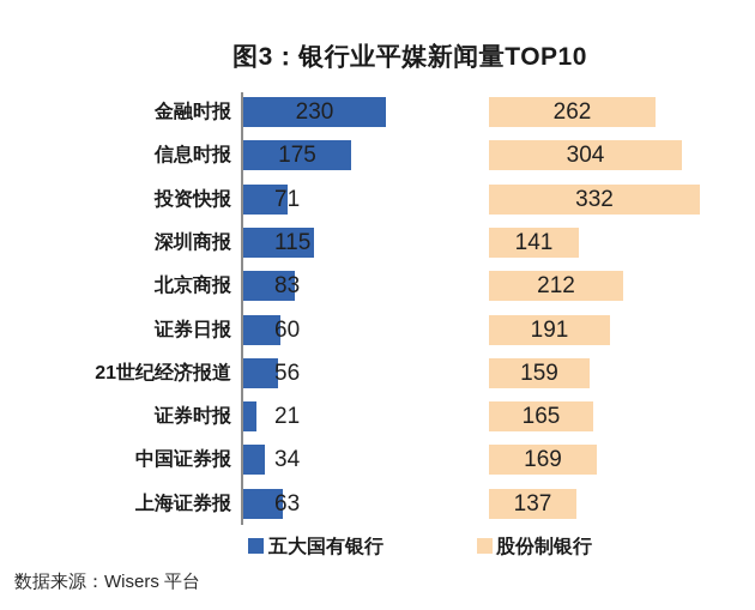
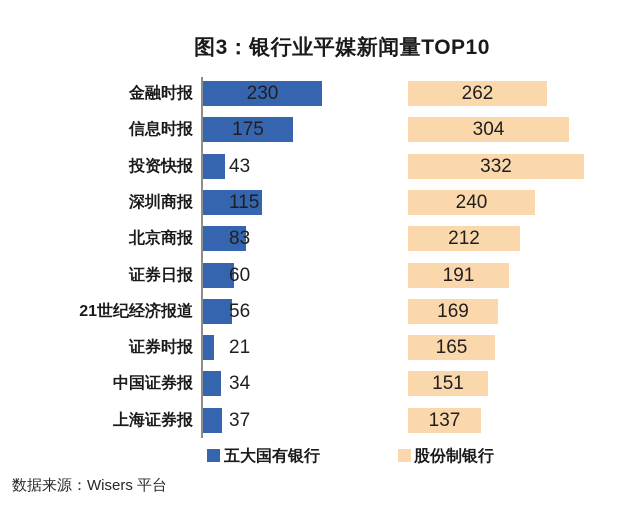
五大国有银行/投资快报: 71 -> 43
股份制银行/深圳商报: 141 -> 240
股份制银行/21世纪经济报道: 159 -> 169
股份制银行/中国证券报: 169 -> 151
五大国有银行/上海证券报: 63 -> 37
